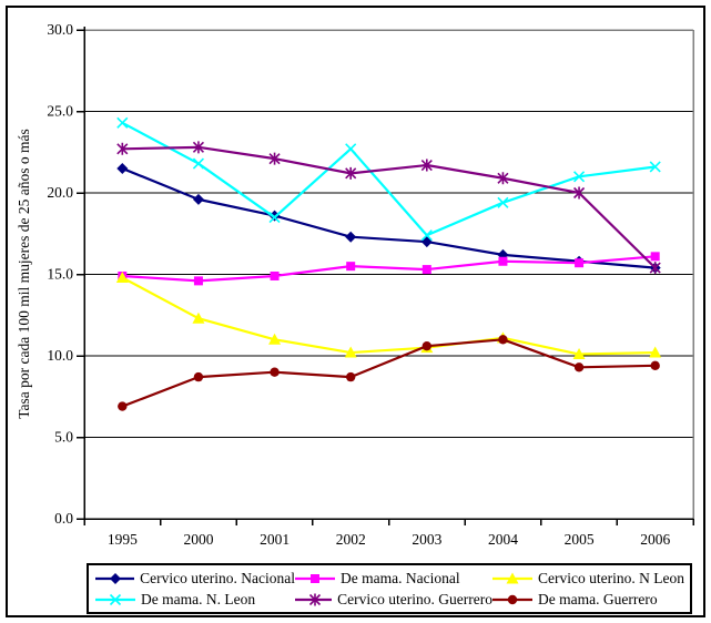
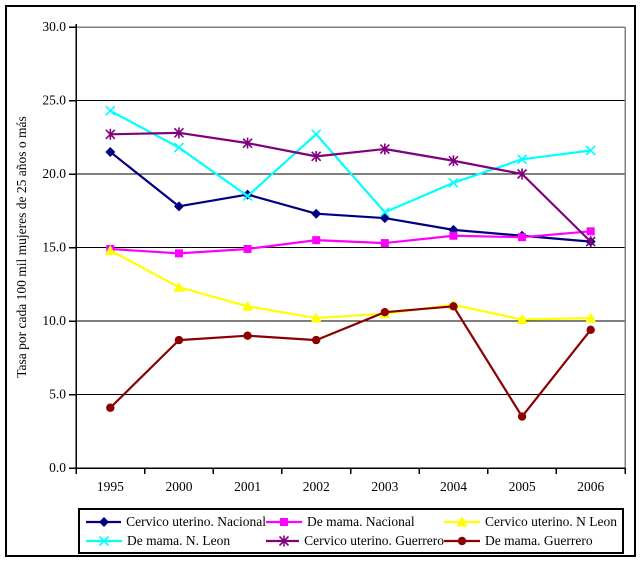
De mama. Guerrero/1995: 6.9 -> 4.1
Cervico uterino. Nacional/2000: 19.6 -> 17.8
De mama. Guerrero/2005: 9.3 -> 3.5
